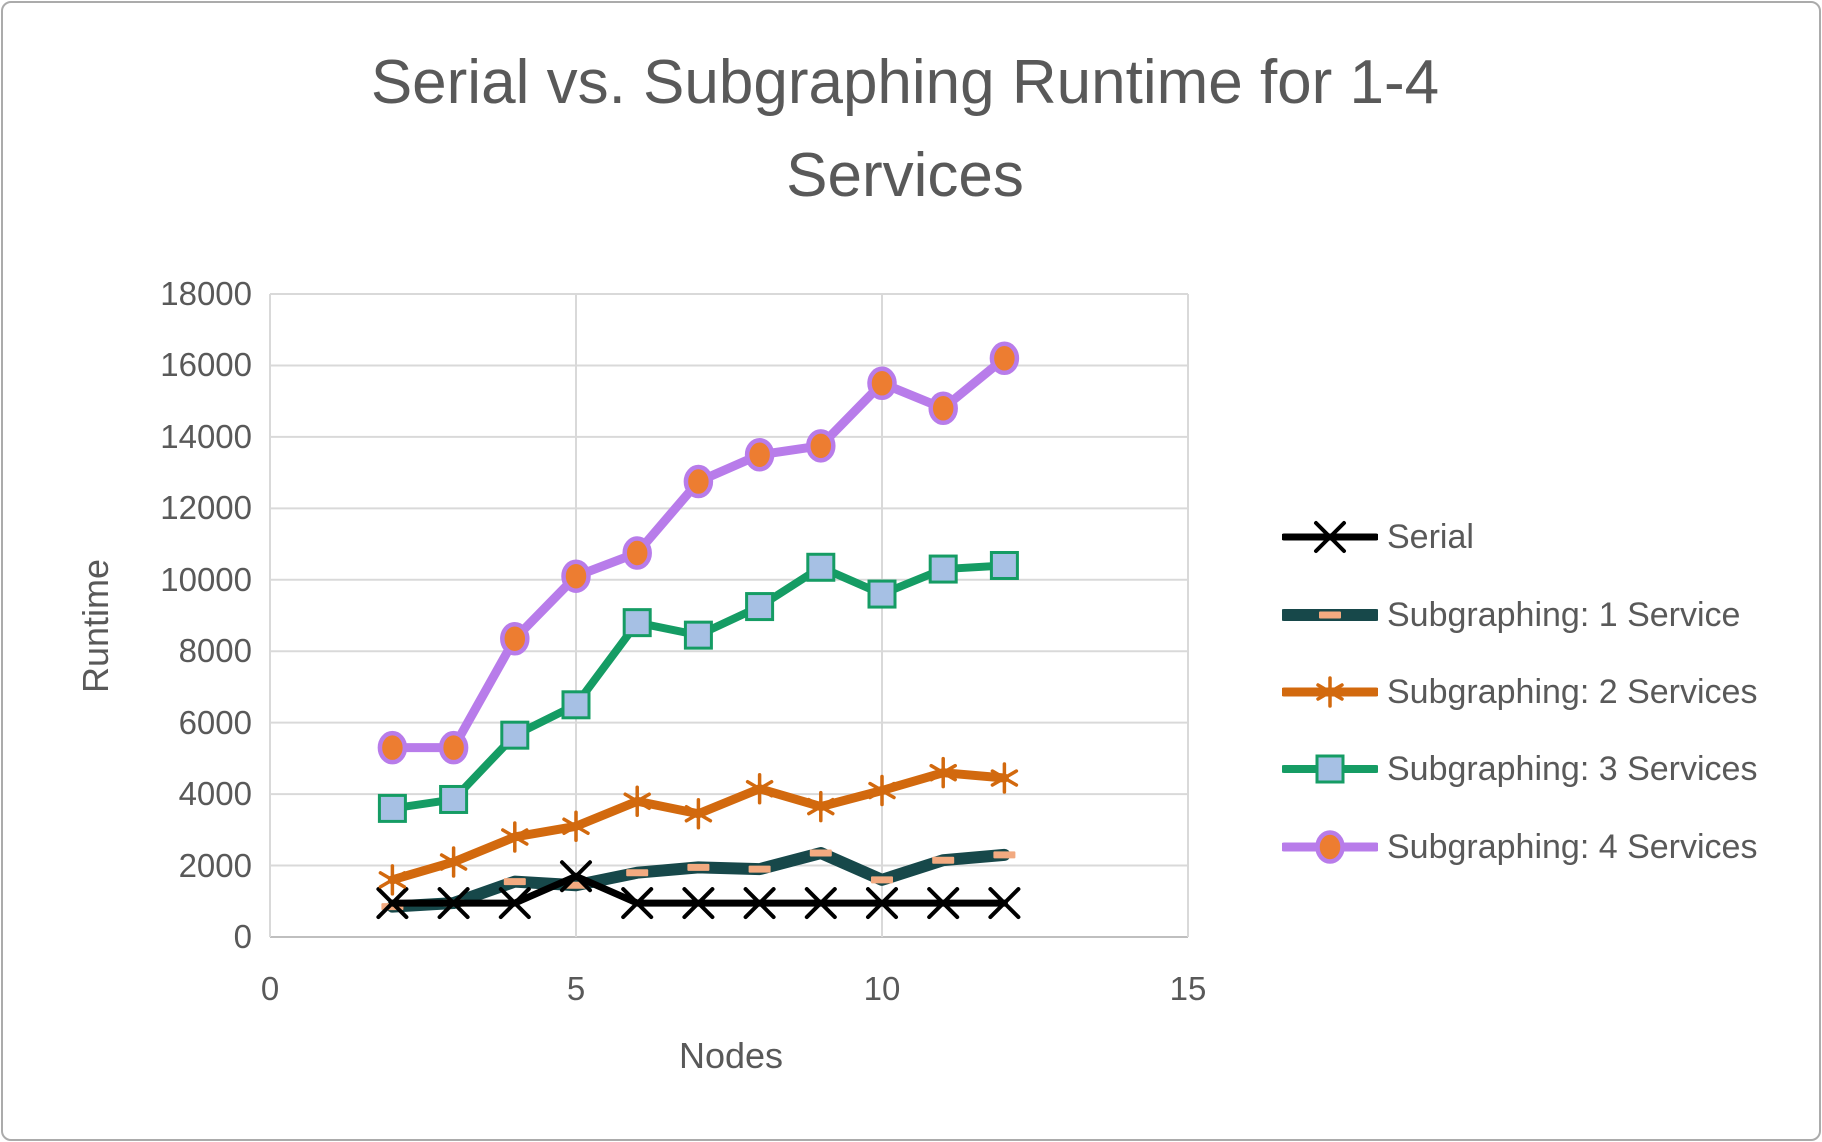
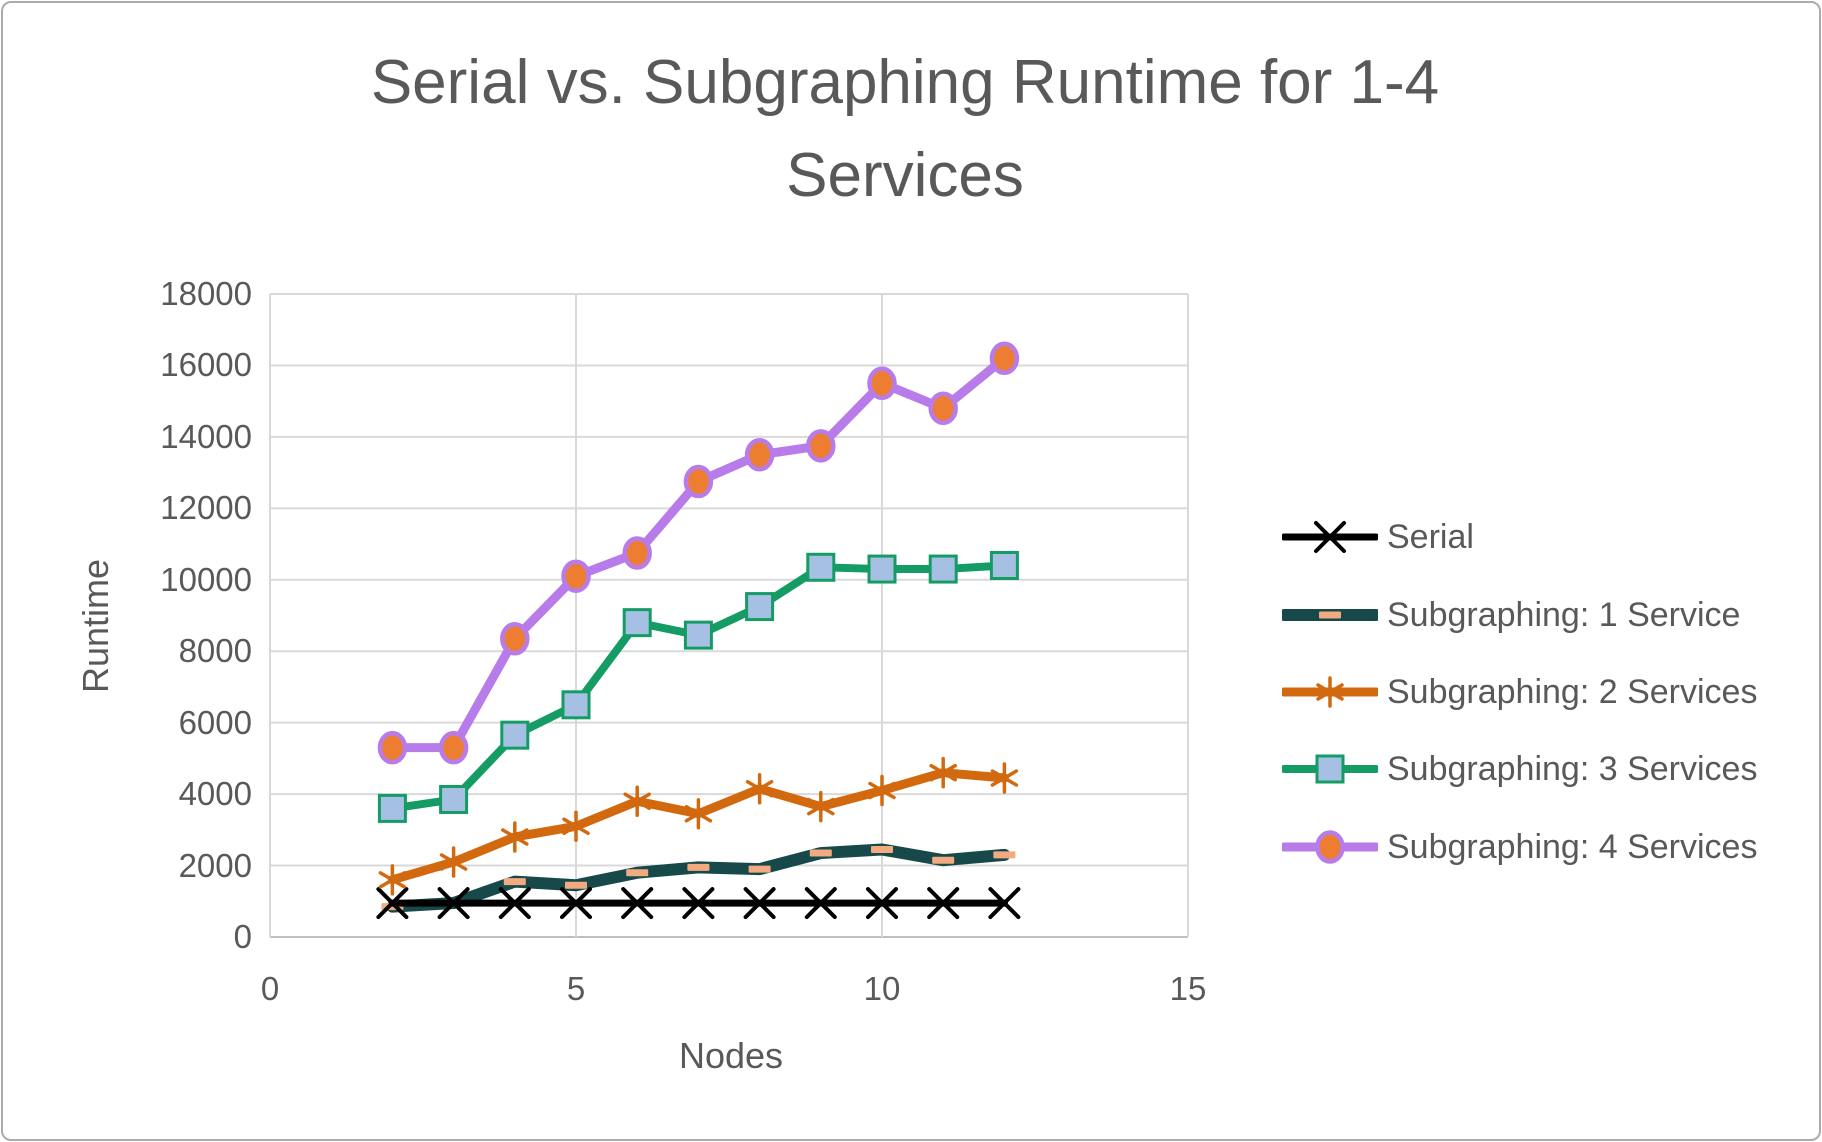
Serial/5: 1700 -> 1000
Subgraphing: 1 Service/10: 1600 -> 2400
Subgraphing: 3 Services/10: 9600 -> 10300
